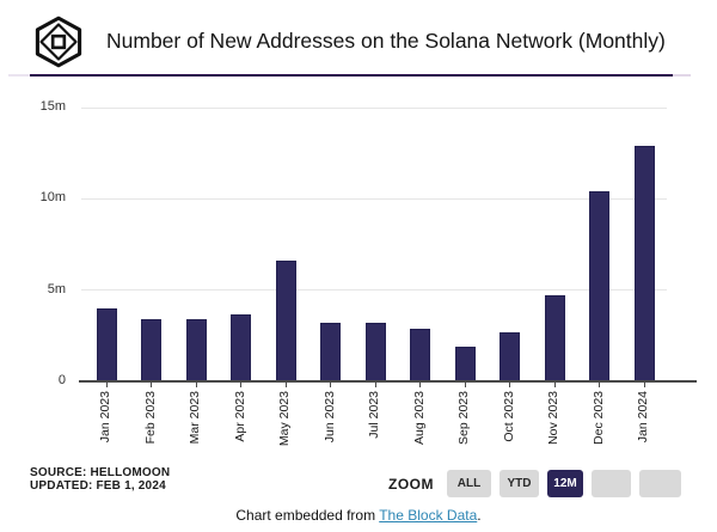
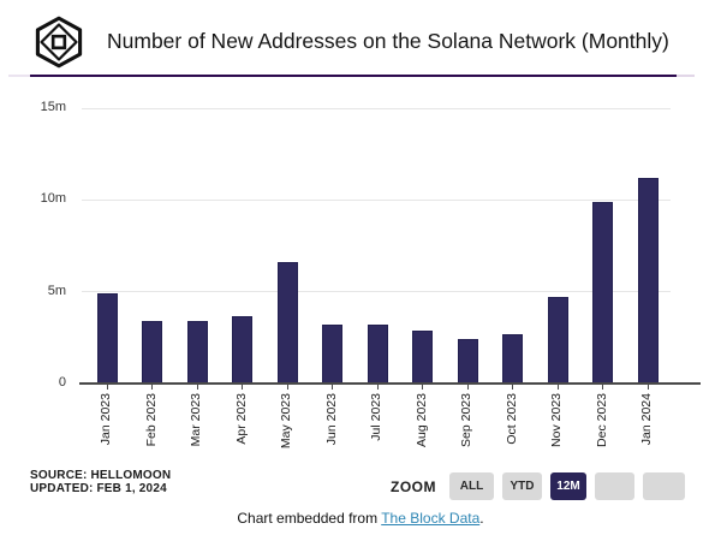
Jan 2023: 4.0m -> 4.9m
Sep 2023: 1.9m -> 2.4m
Dec 2023: 10.4m -> 9.9m
Jan 2024: 12.9m -> 11.2m
